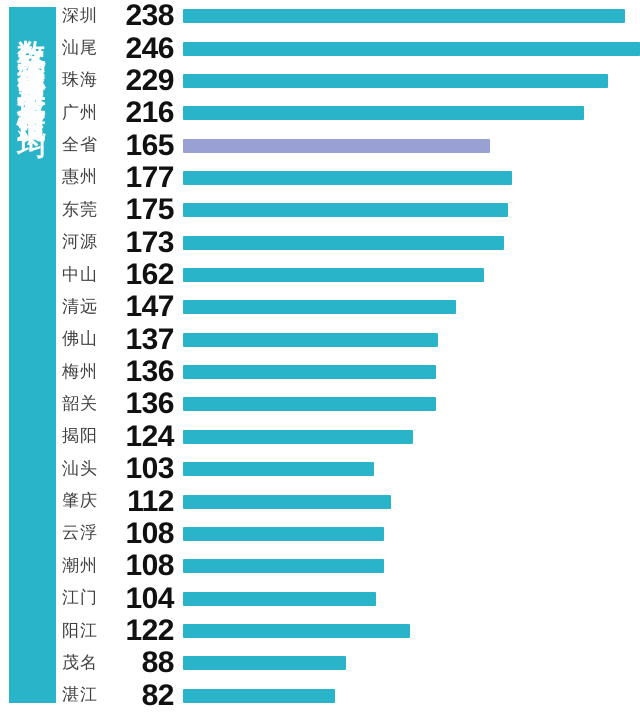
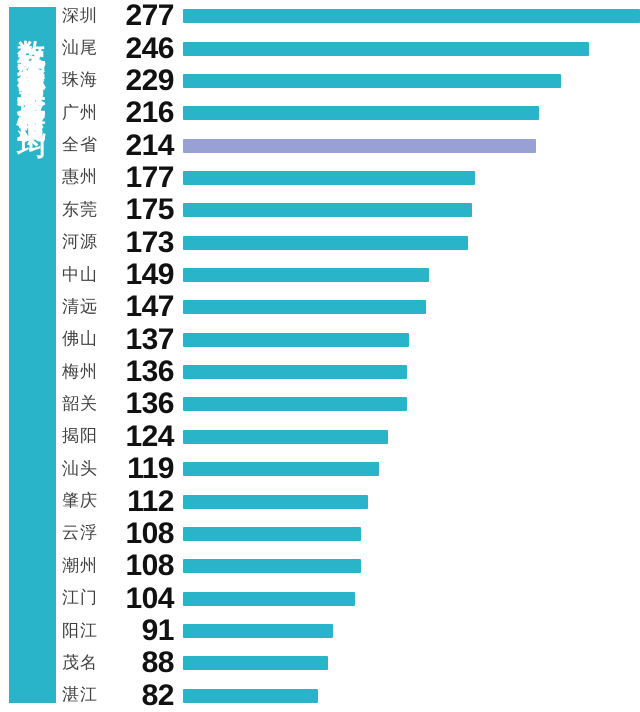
深圳: 238 -> 277
全省: 165 -> 214
中山: 162 -> 149
汕头: 103 -> 119
阳江: 122 -> 91
